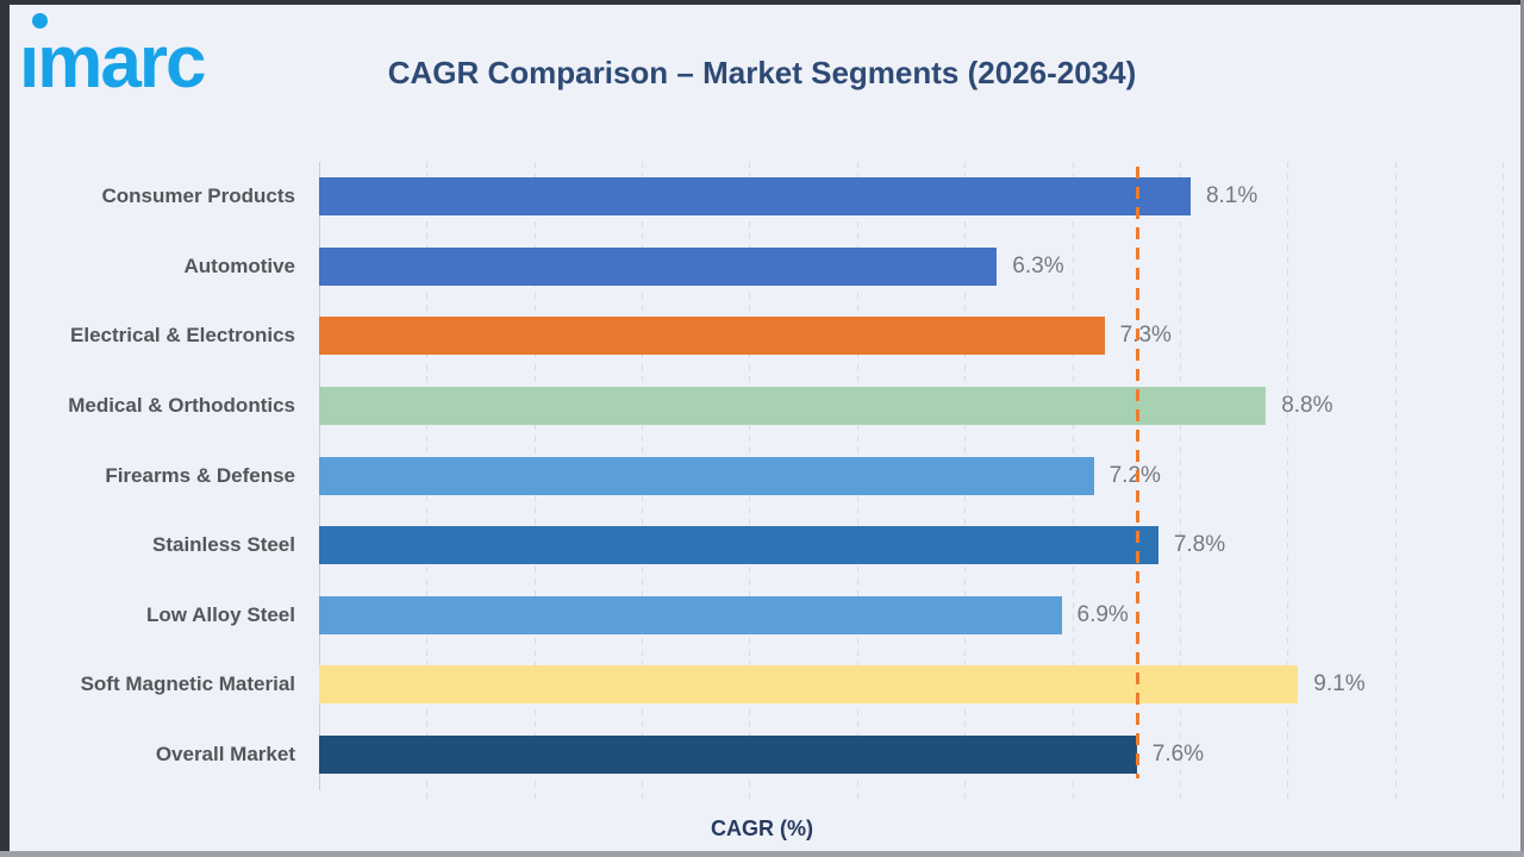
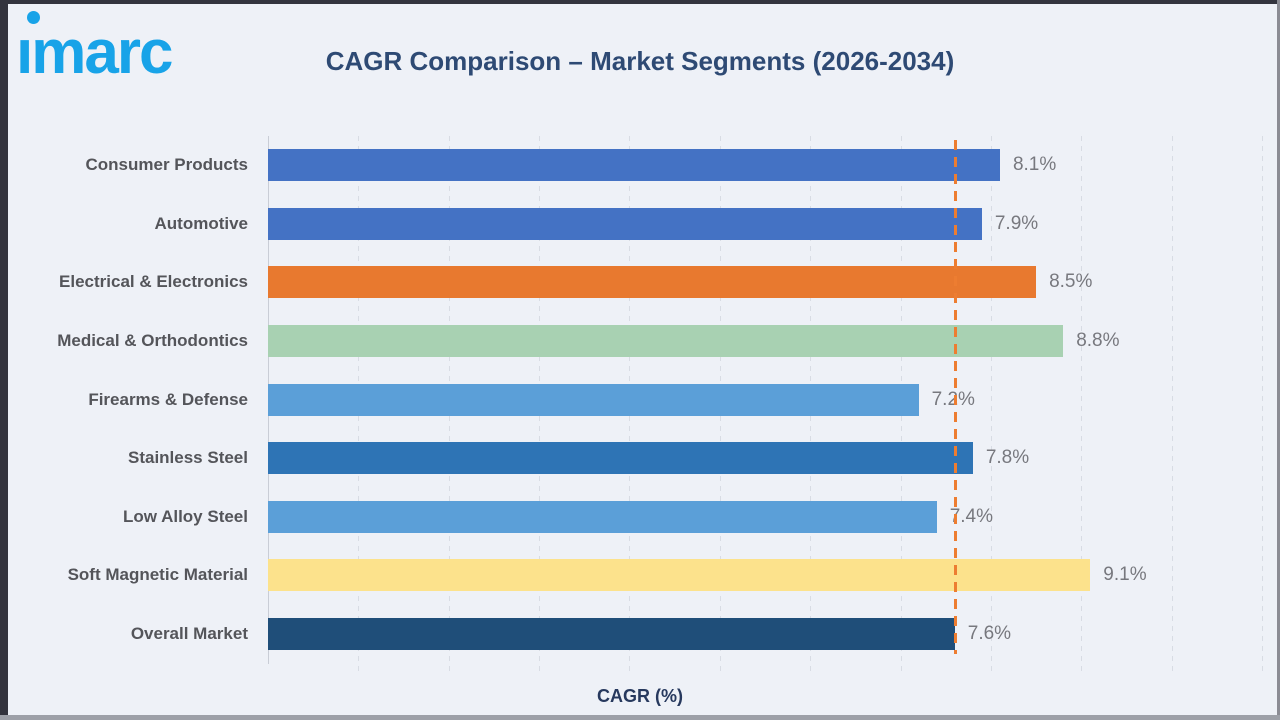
Automotive: 6.3% -> 7.9%
Electrical & Electronics: 7.3% -> 8.5%
Low Alloy Steel: 6.9% -> 7.4%
